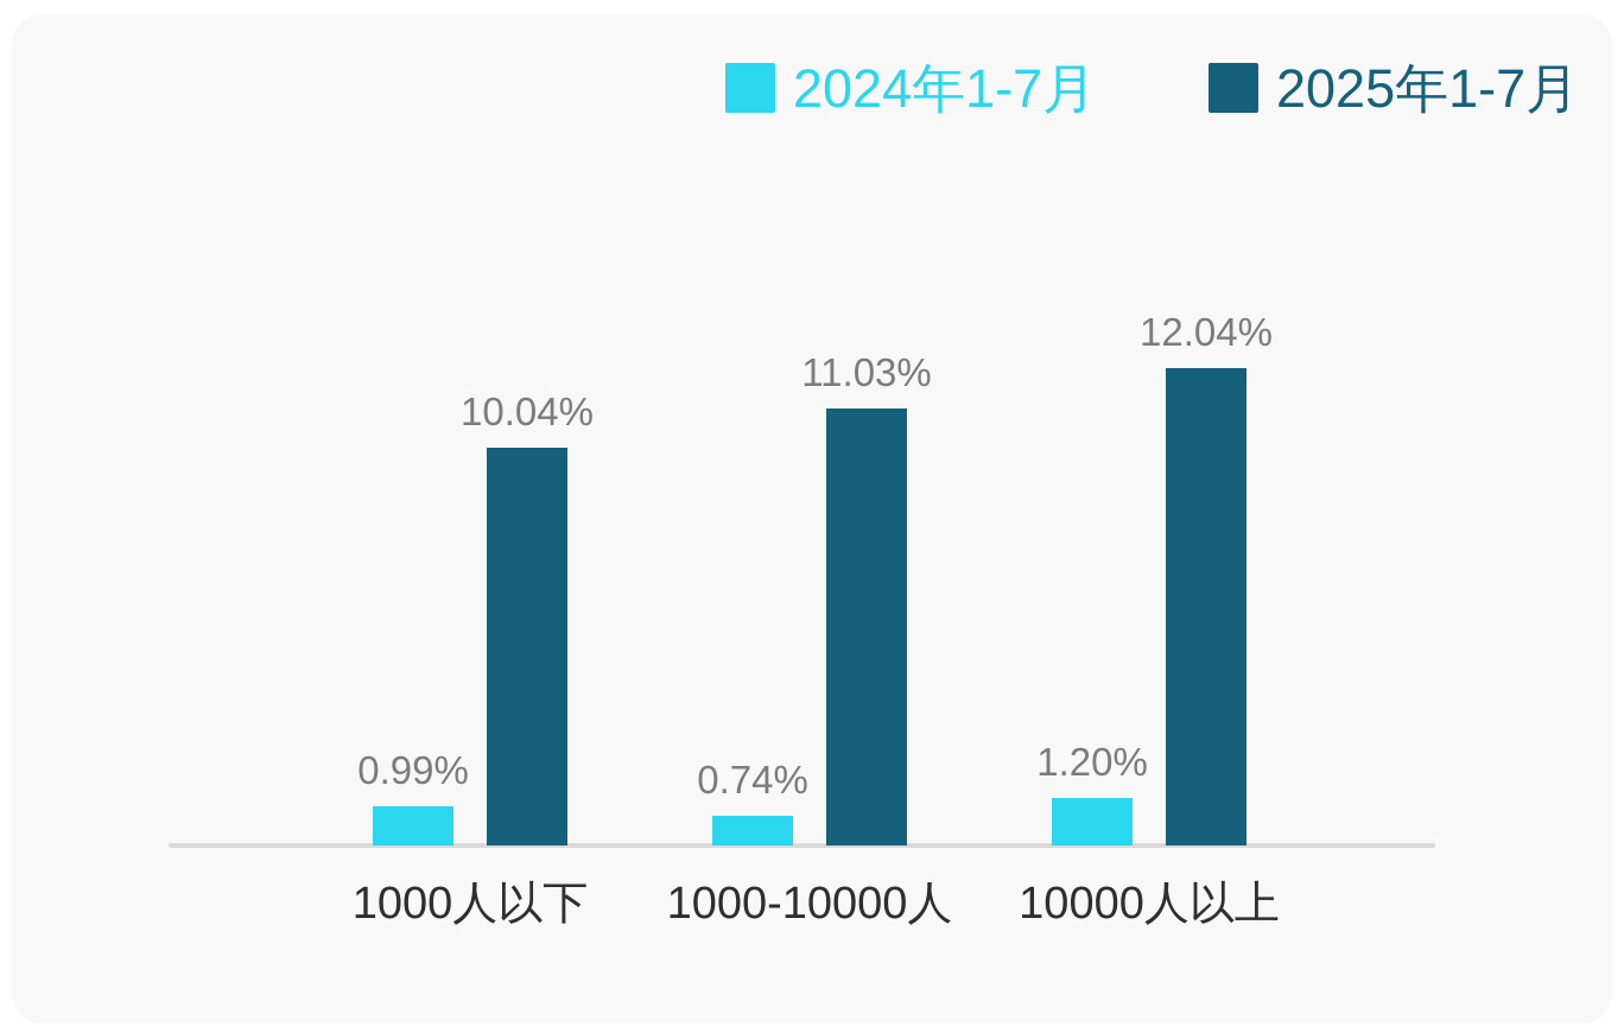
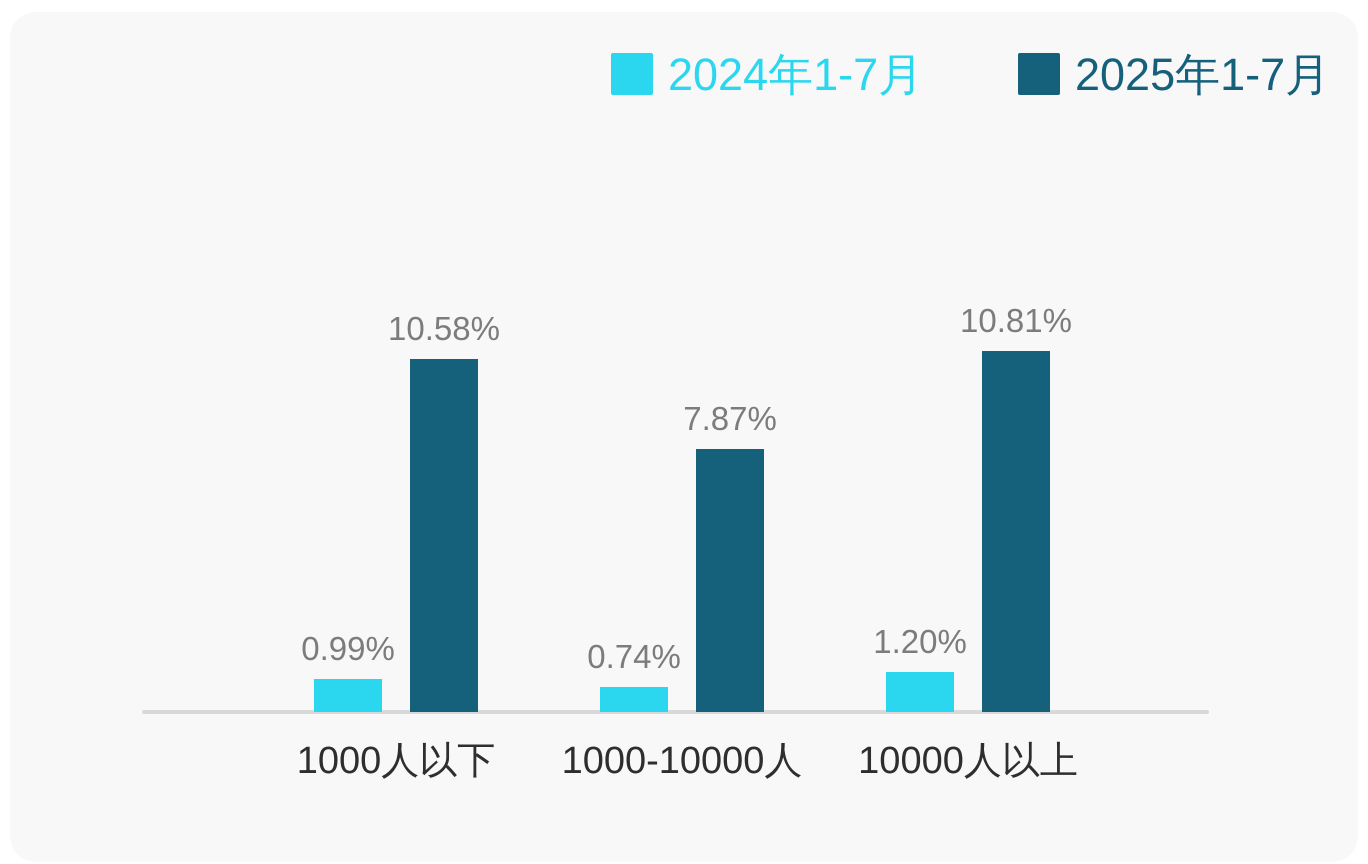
2025年1-7月/1000人以下: 10.04% -> 10.58%
2025年1-7月/1000-10000人: 11.03% -> 7.87%
2025年1-7月/10000人以上: 12.04% -> 10.81%
